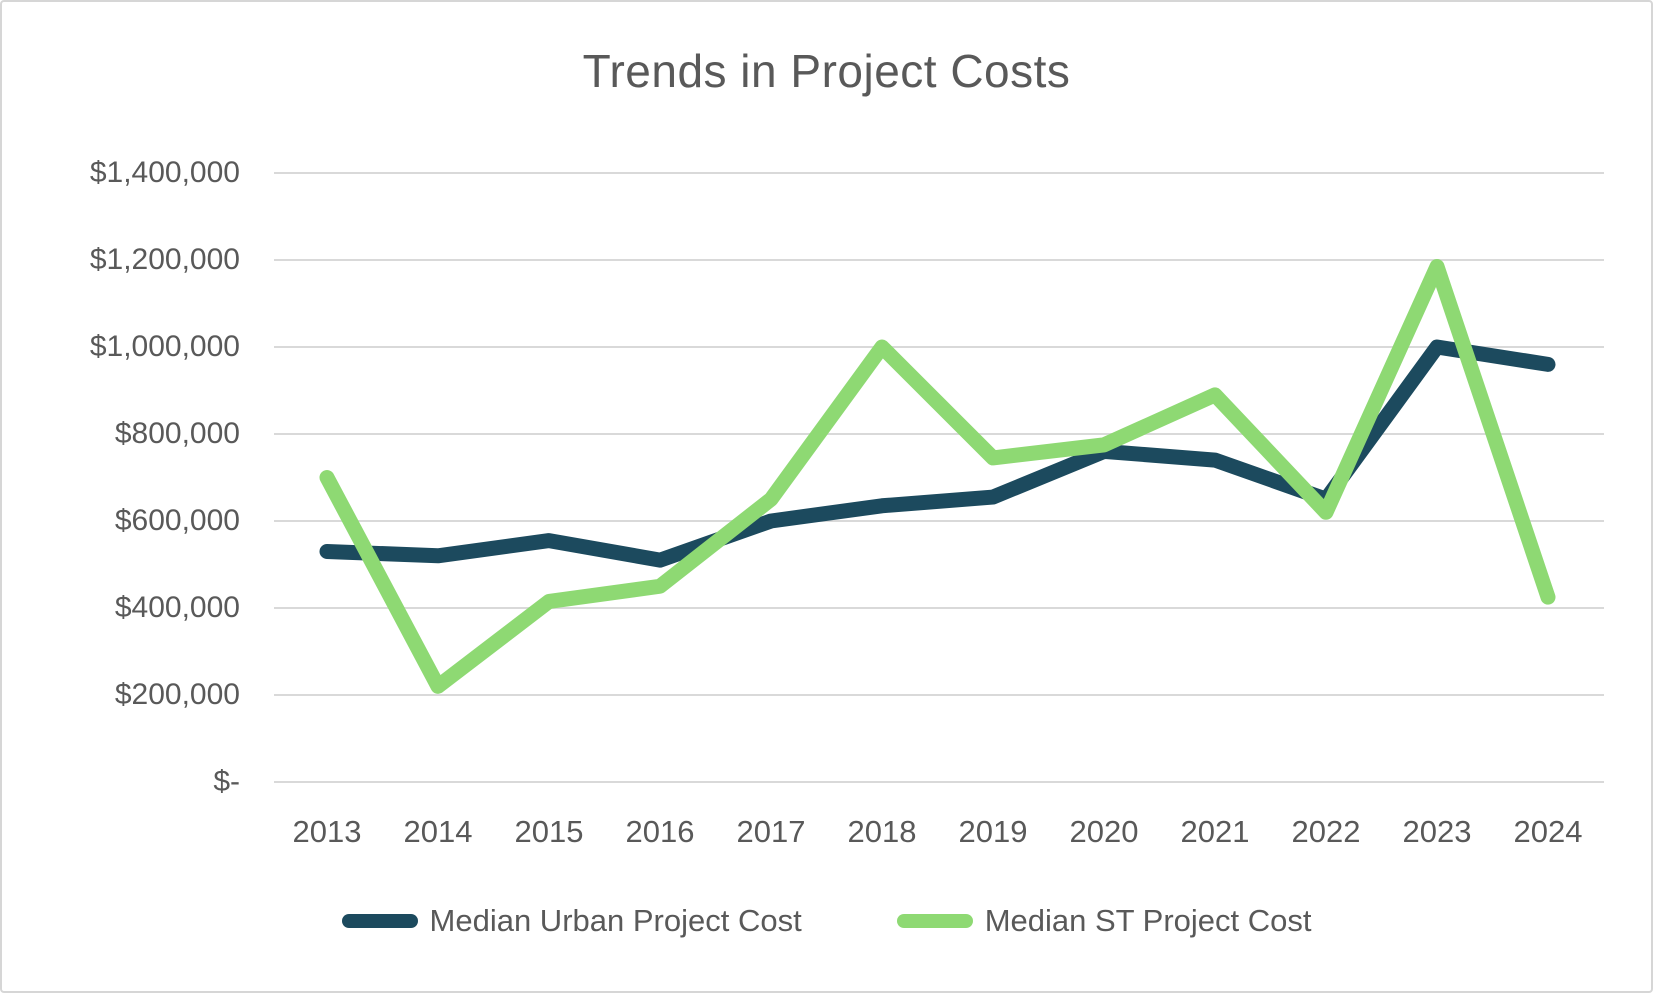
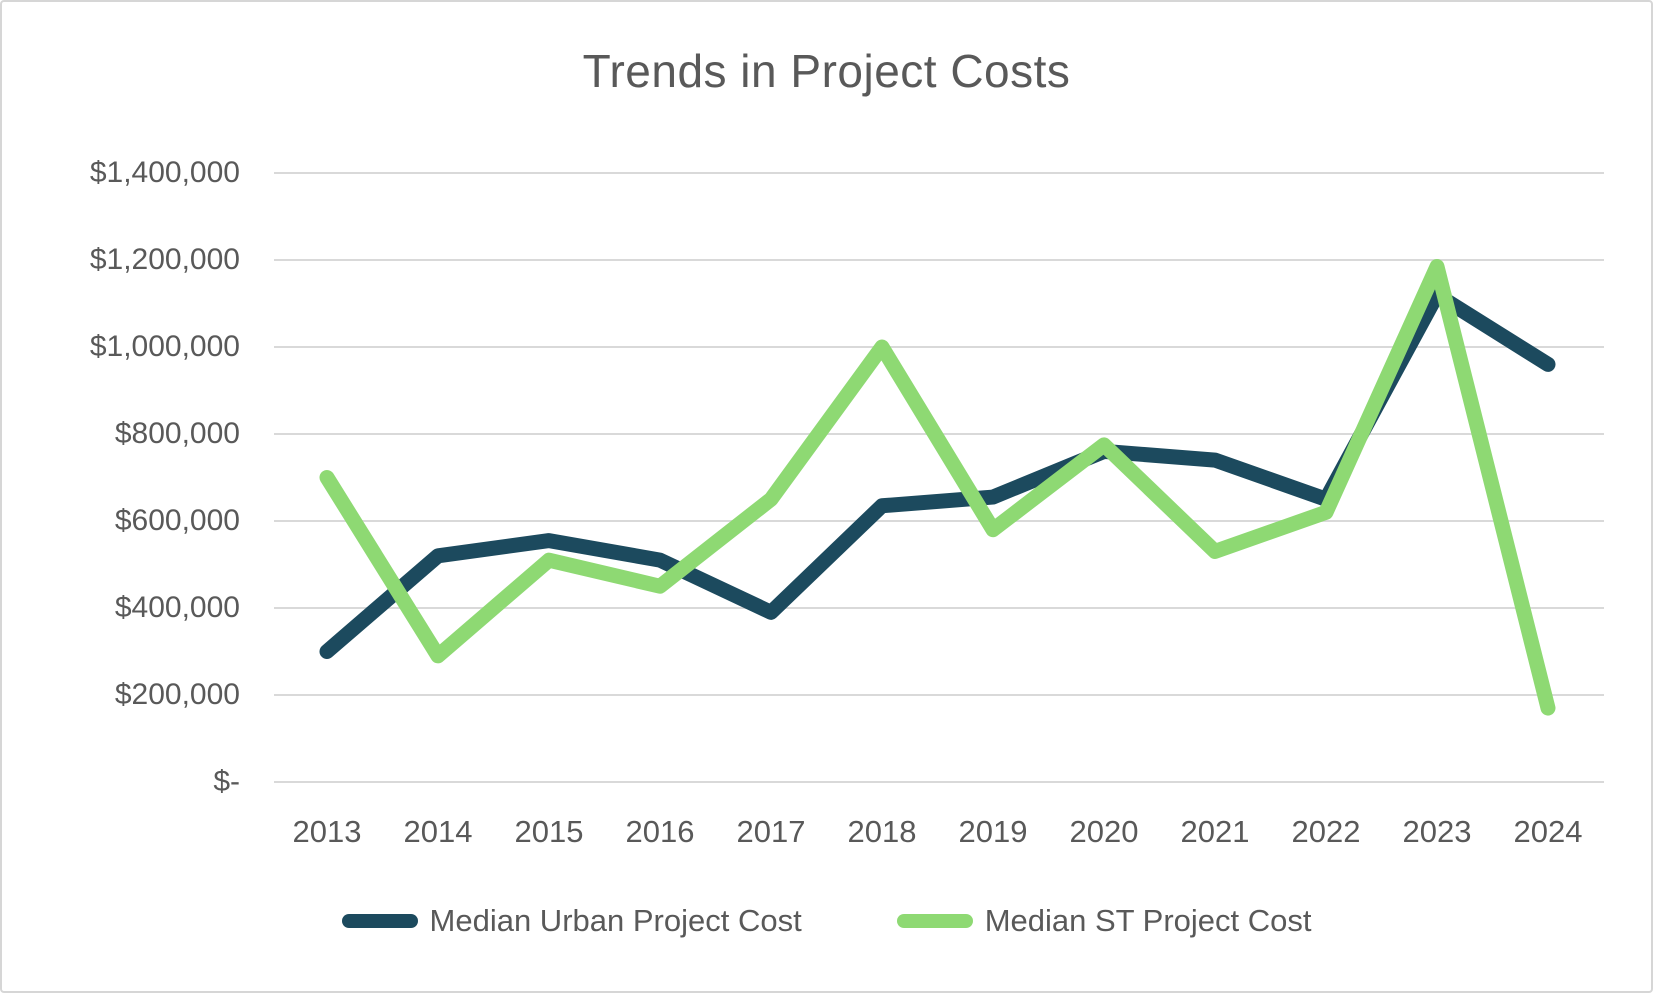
Median Urban Project Cost/2013: $530000 -> $300000
Median ST Project Cost/2014: $220000 -> $290000
Median ST Project Cost/2015: $420000 -> $510000
Median Urban Project Cost/2017: $600000 -> $390000
Median ST Project Cost/2019: $740000 -> $580000
Median ST Project Cost/2021: $890000 -> $530000
Median Urban Project Cost/2023: $1000000 -> $1120000
Median ST Project Cost/2024: $420000 -> $170000
